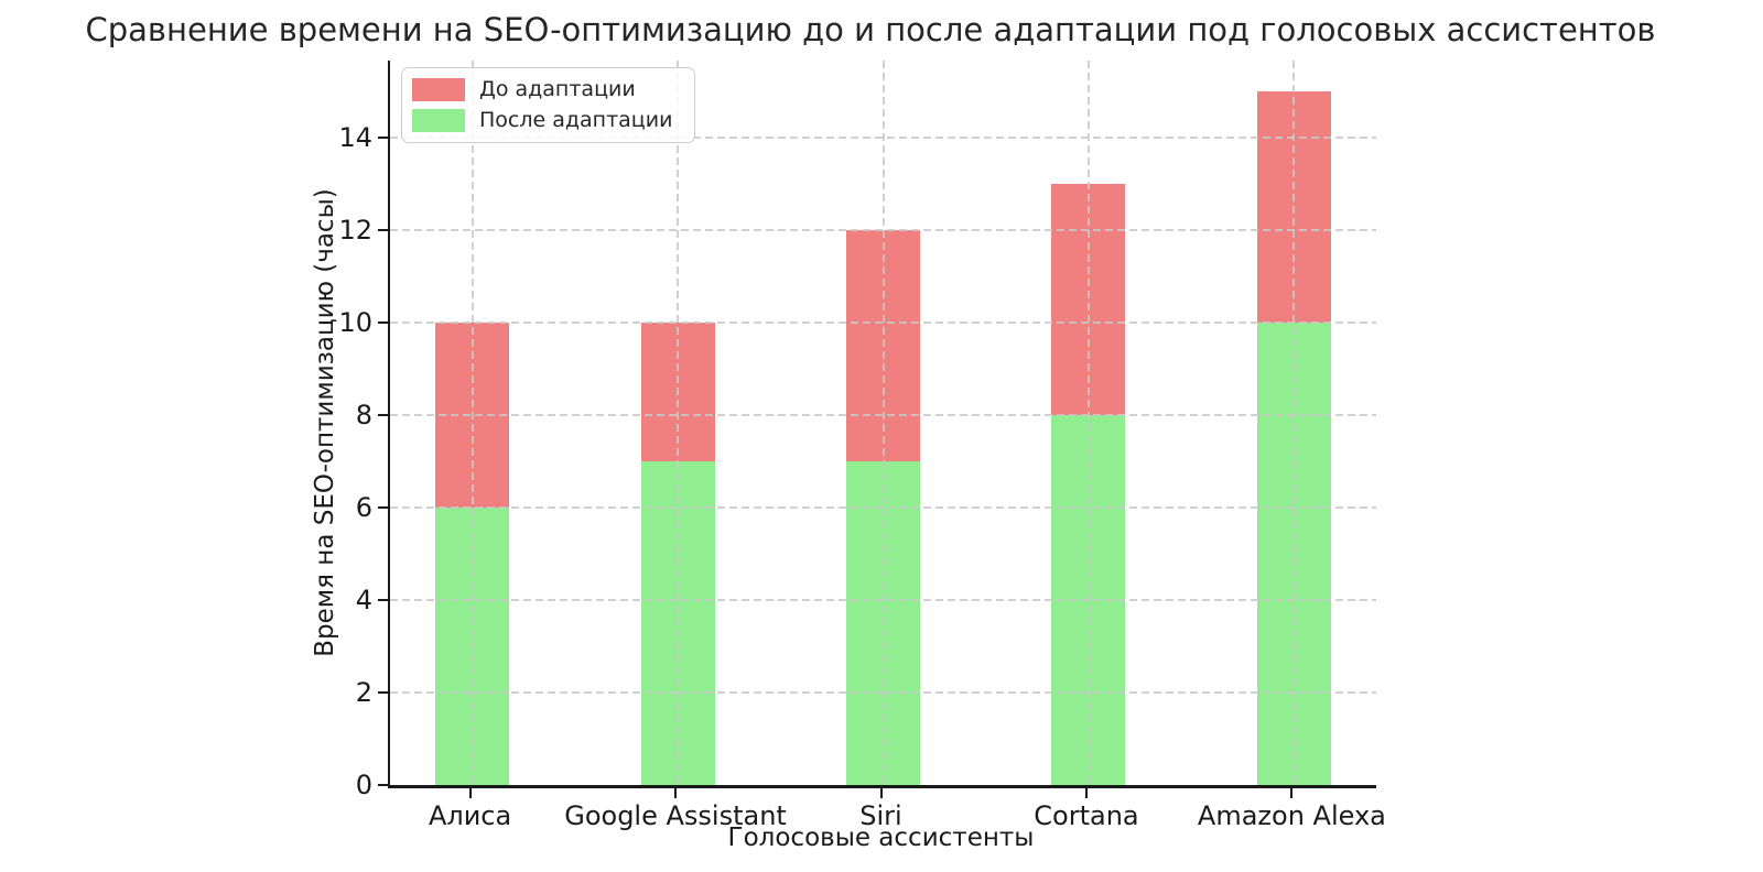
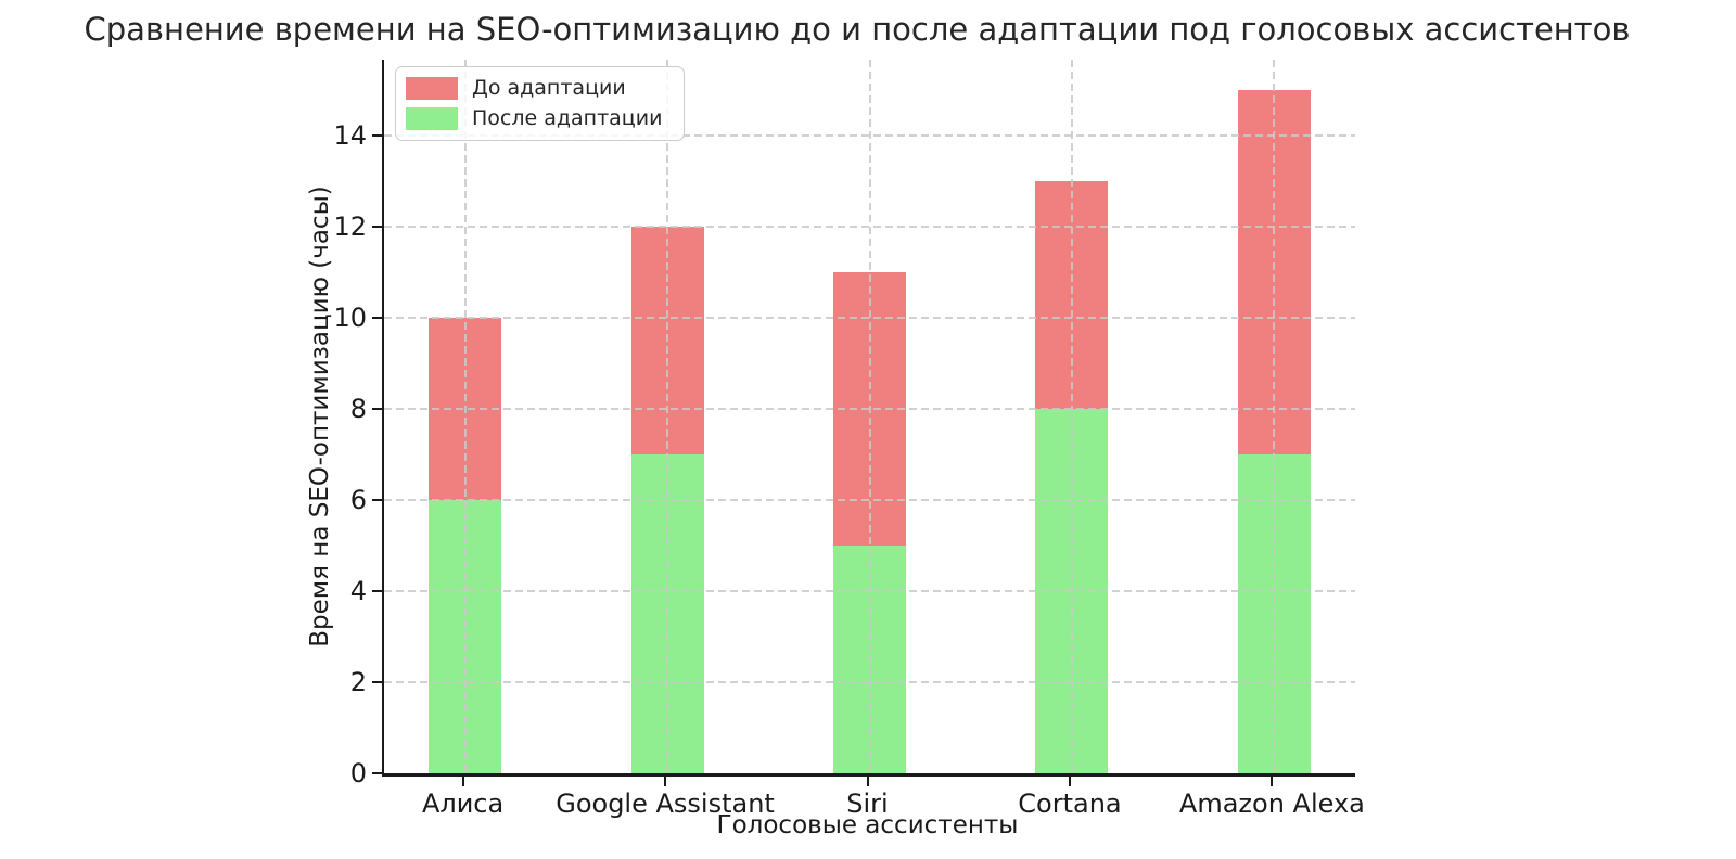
До адаптации/Google Assistant: 10 -> 12
До адаптации/Siri: 12 -> 11
После адаптации/Siri: 7 -> 5
После адаптации/Amazon Alexa: 10 -> 7
